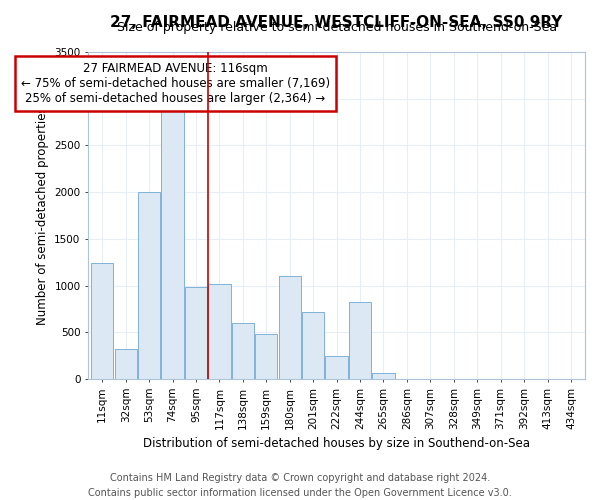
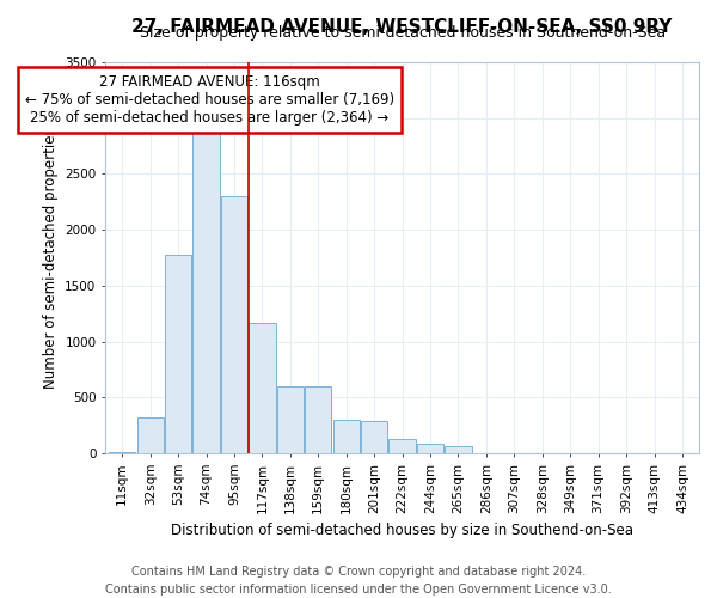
11sqm: 1240 -> 20
53sqm: 2000 -> 1780
95sqm: 980 -> 2300
117sqm: 1020 -> 1170
159sqm: 480 -> 600
180sqm: 1100 -> 300
201sqm: 720 -> 290
222sqm: 240 -> 130
244sqm: 820 -> 80
